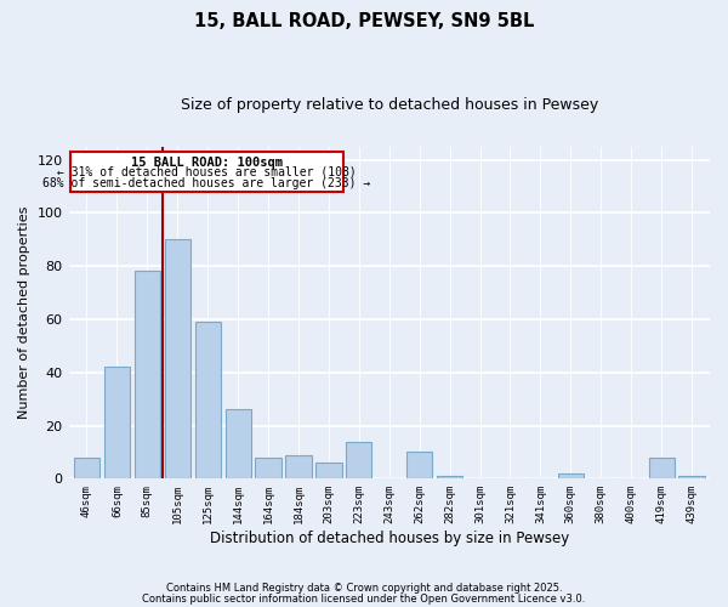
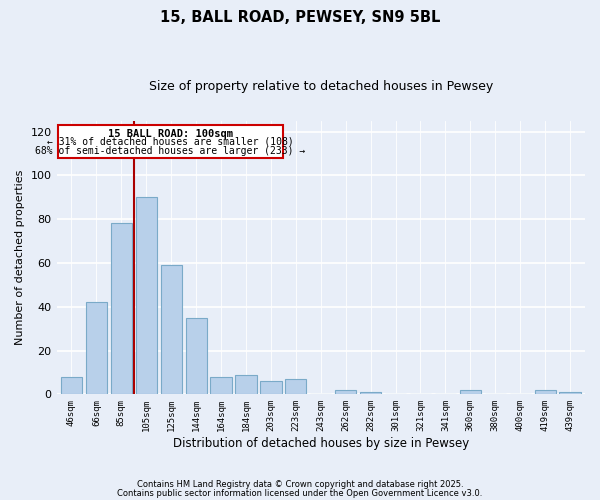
144sqm: 26 -> 35
223sqm: 14 -> 7
262sqm: 10 -> 2
419sqm: 8 -> 2
